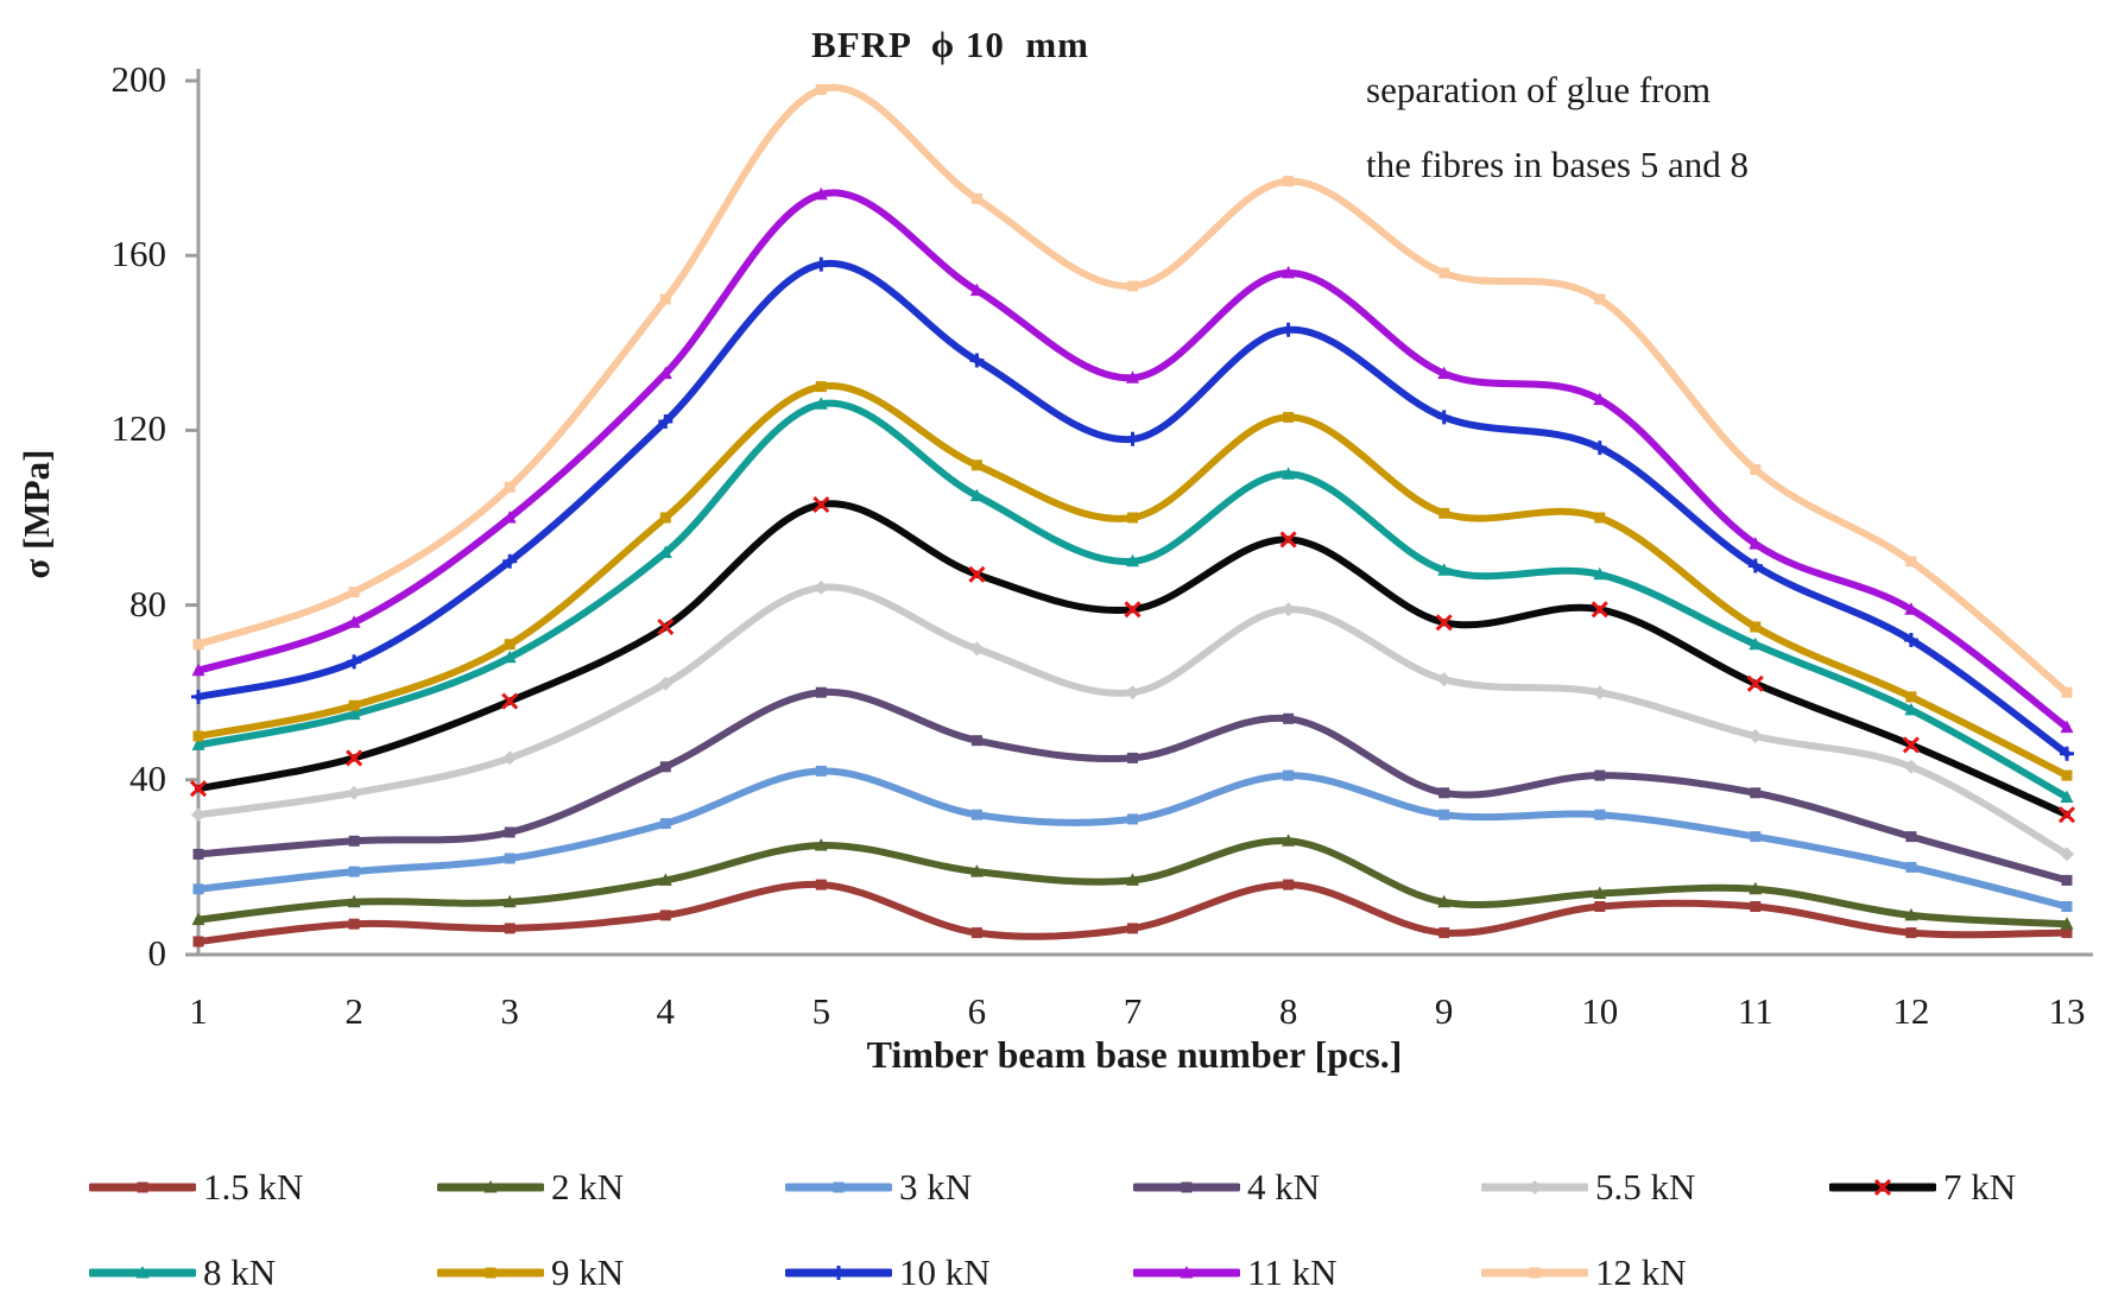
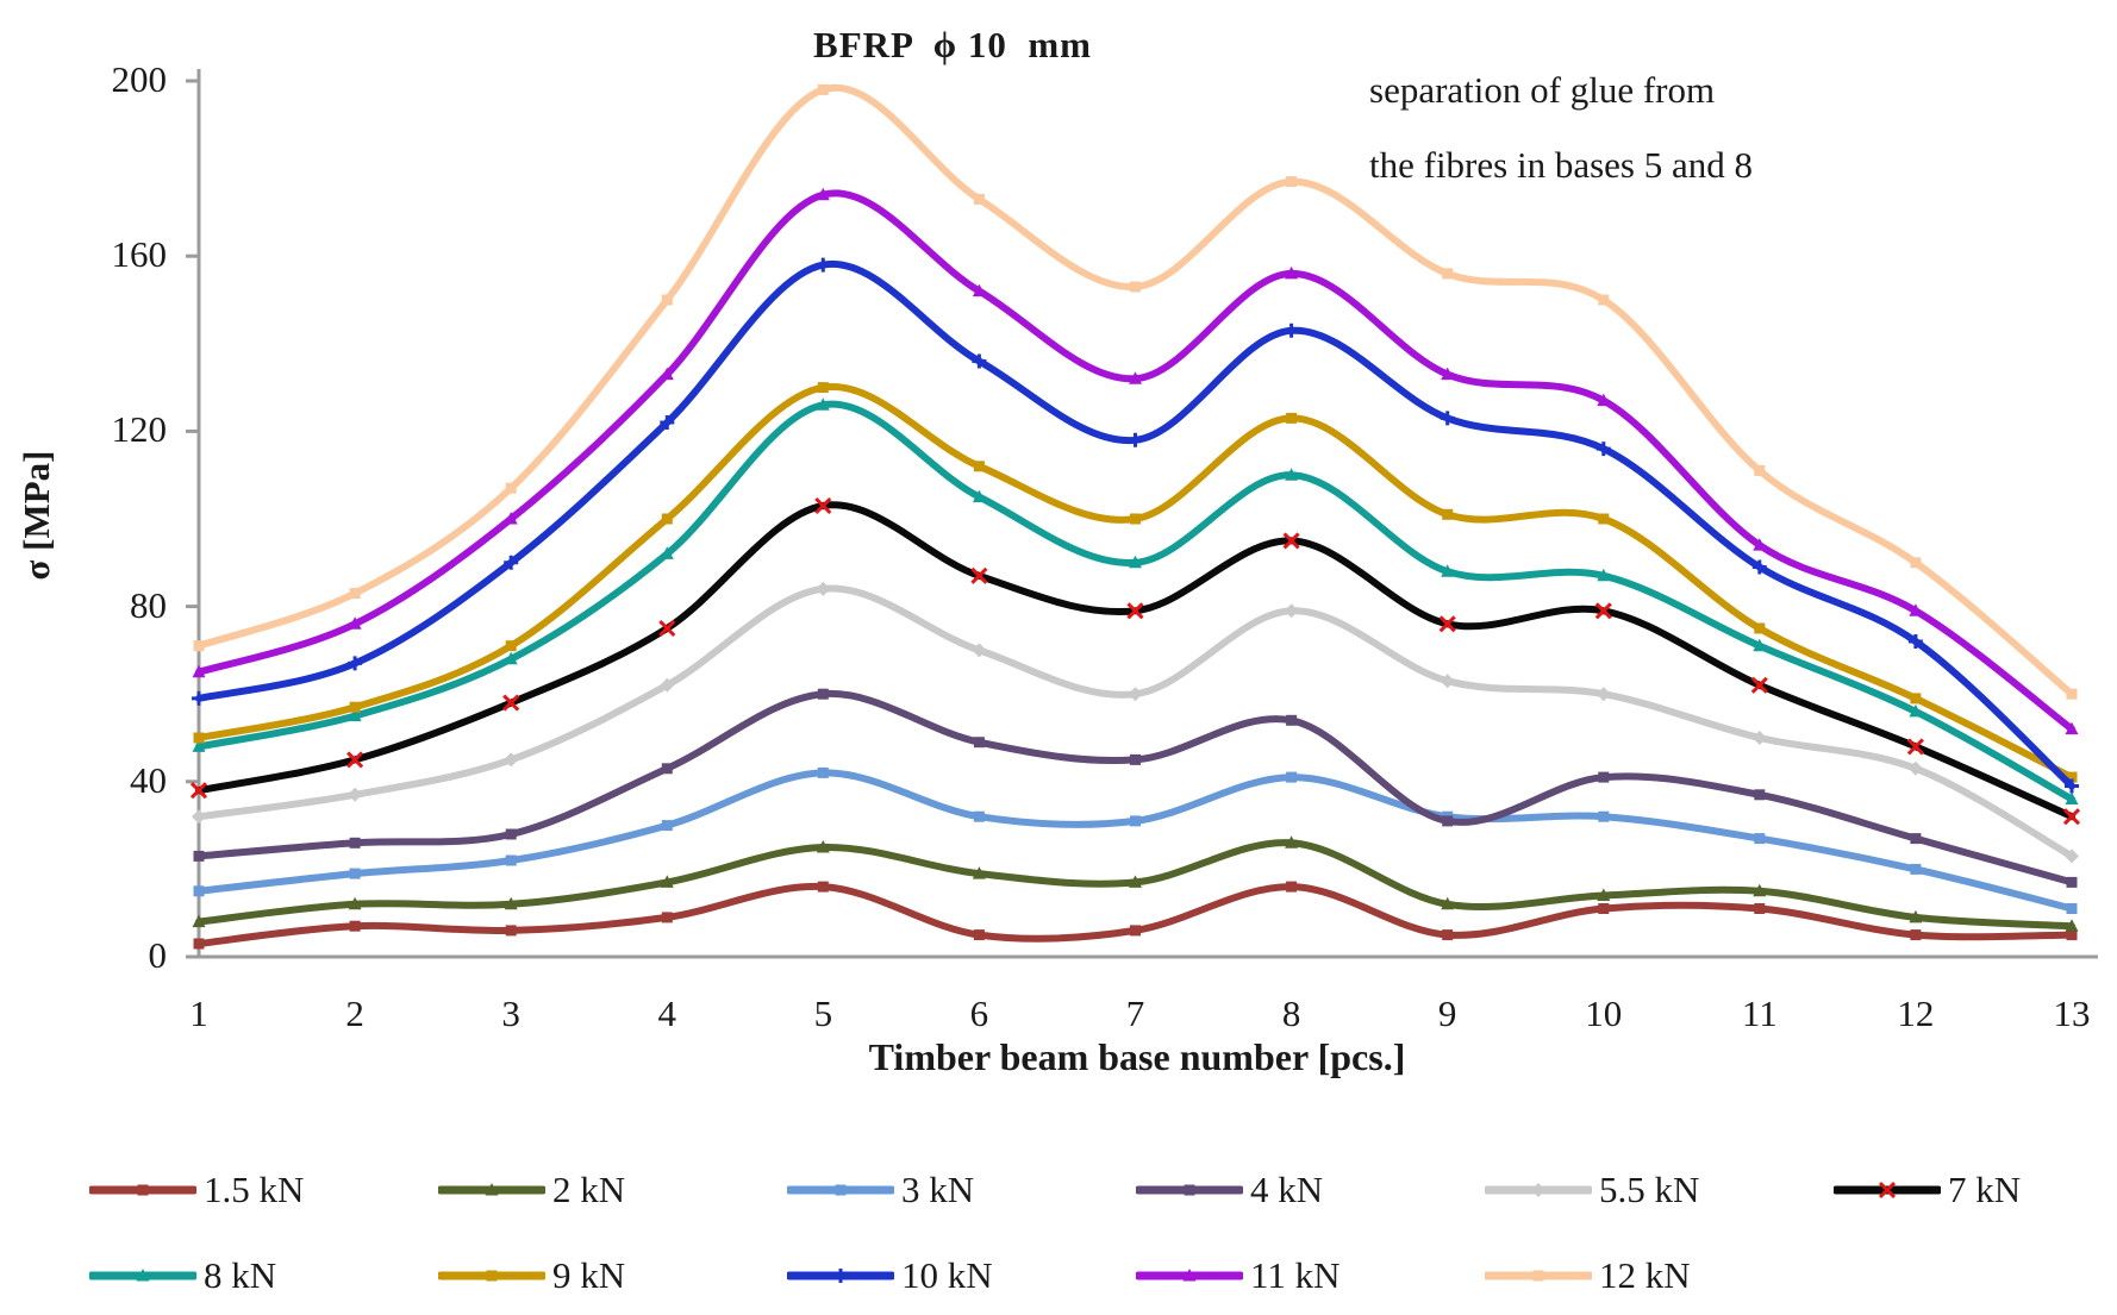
4 kN/9: 37 -> 31
10 kN/13: 46 -> 39
